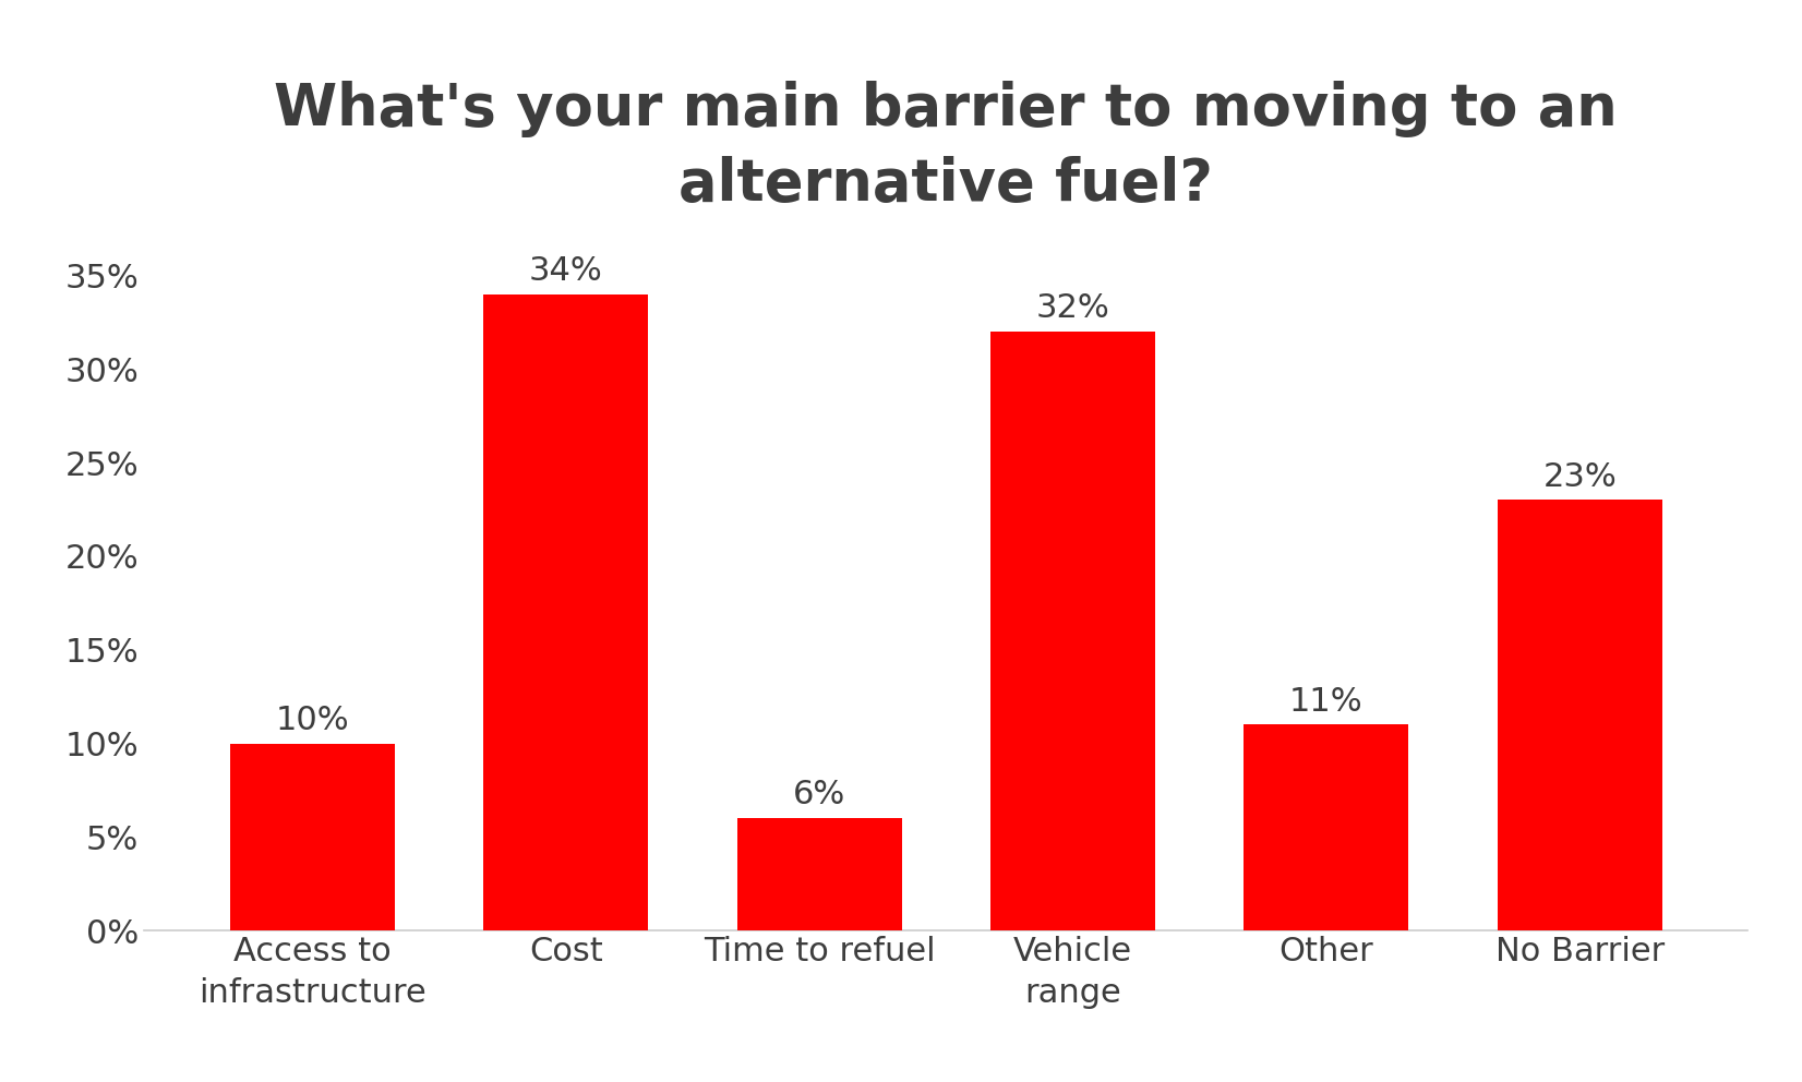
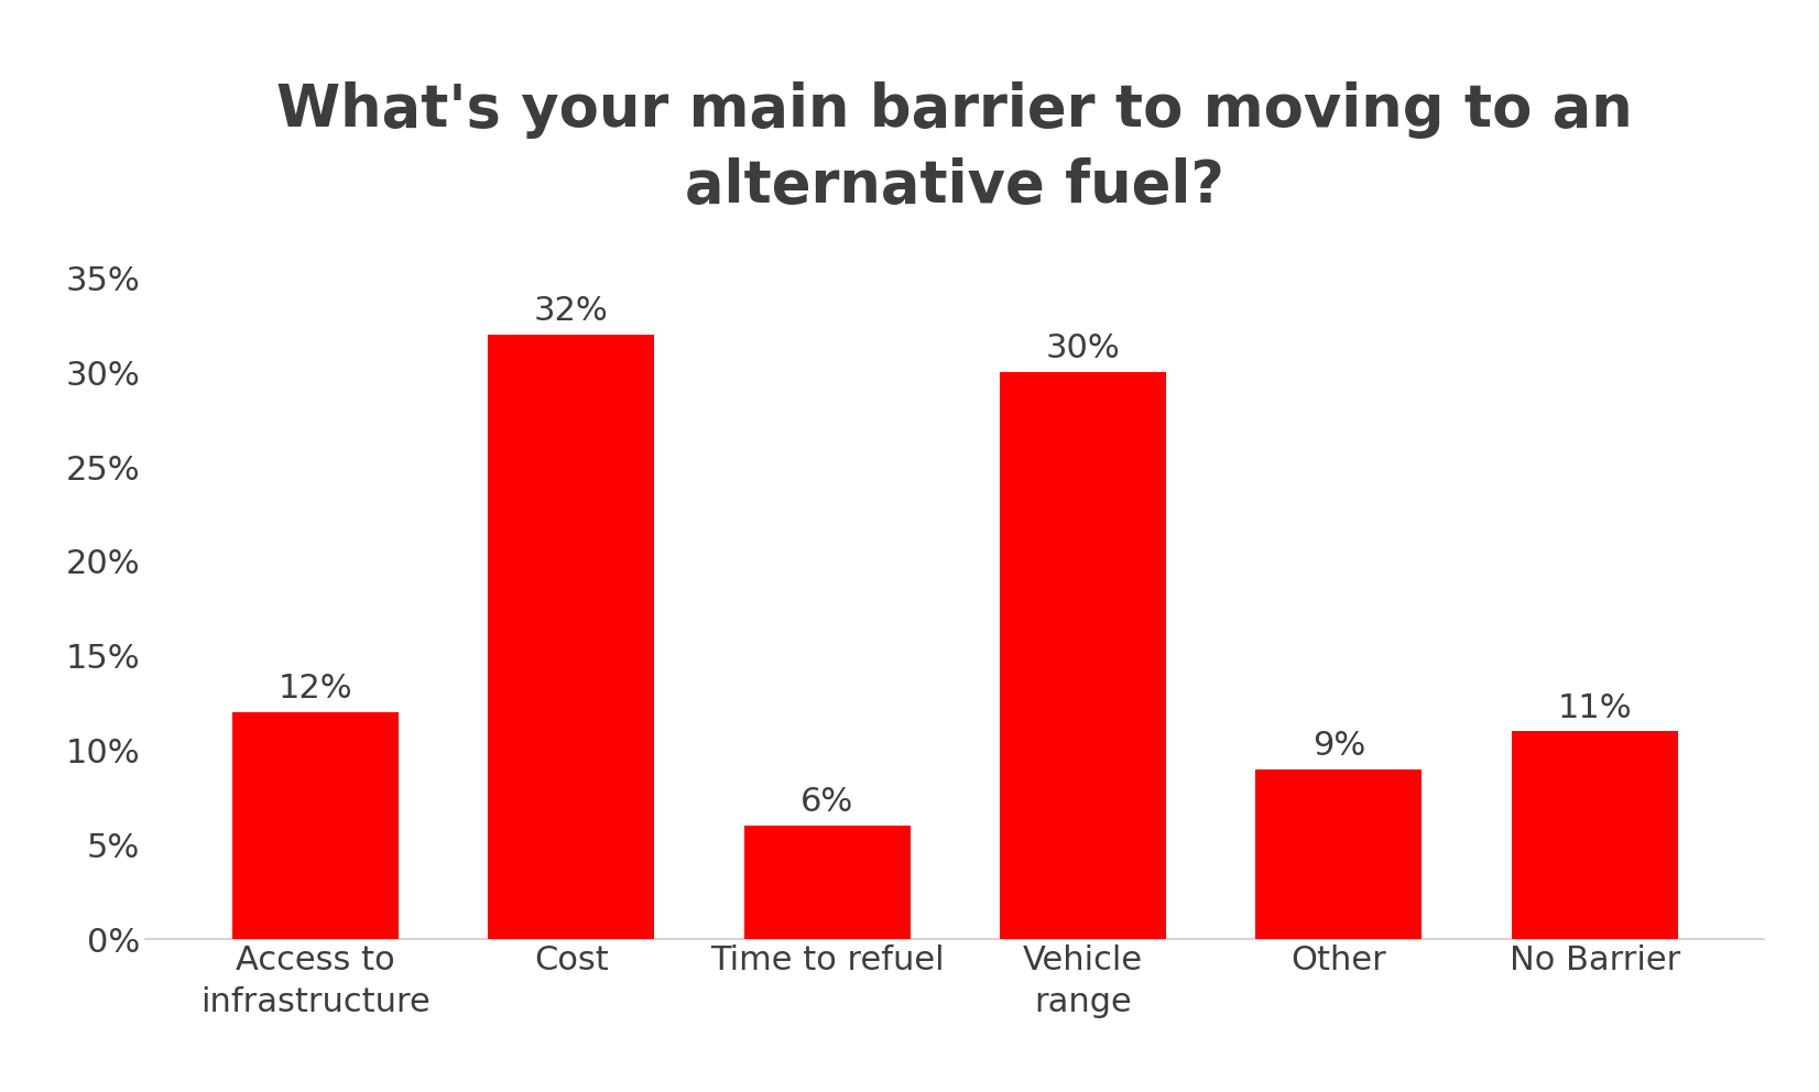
Access to infrastructure: 10% -> 12%
Cost: 34% -> 32%
Vehicle range: 32% -> 30%
Other: 11% -> 9%
No Barrier: 23% -> 11%
